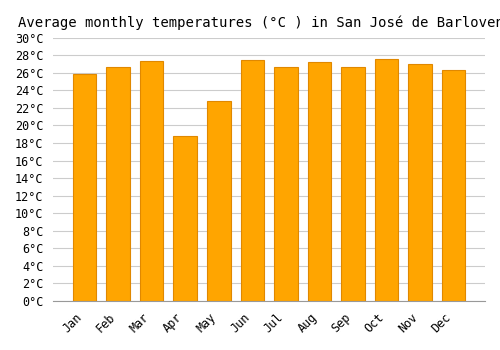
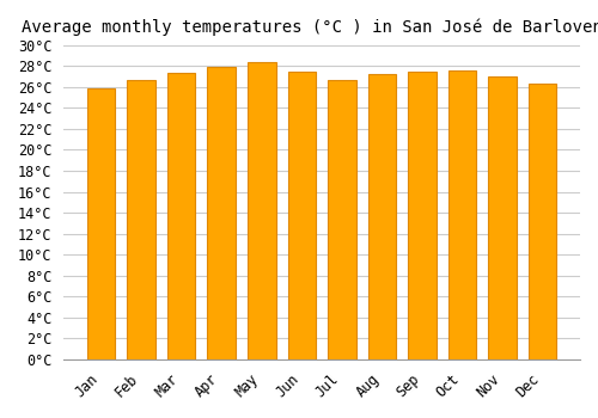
Apr: 18.8°C -> 27.9°C
May: 22.8°C -> 28.4°C
Sep: 26.6°C -> 27.5°C
